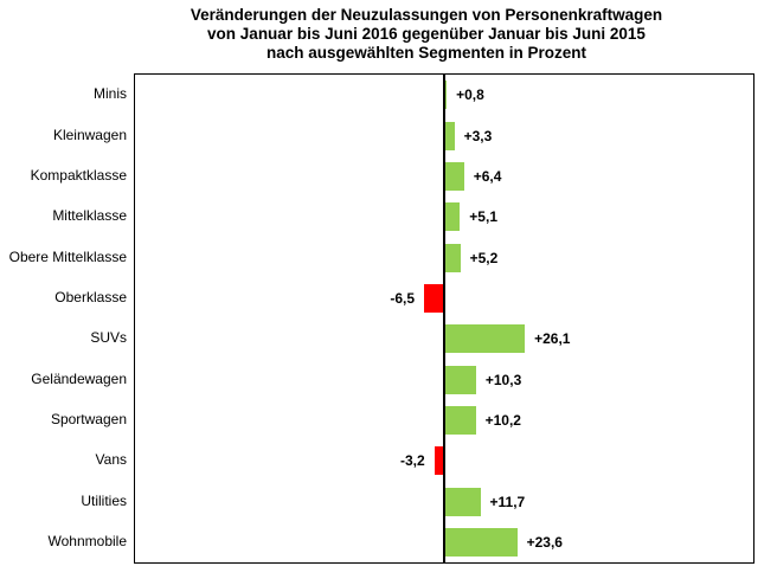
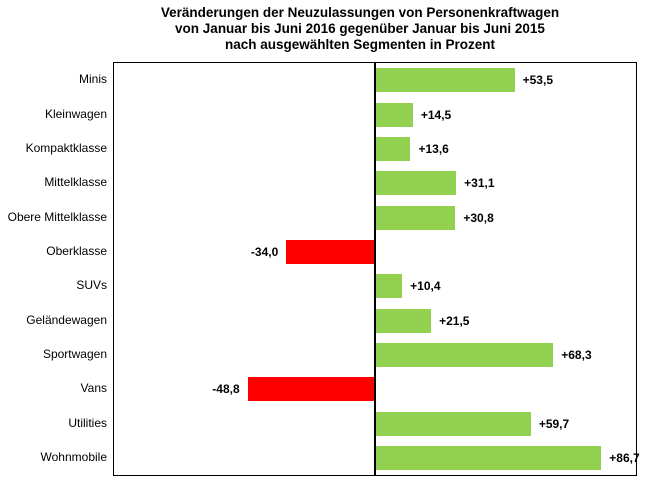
Minis: +0,8 -> +53,5
Kleinwagen: +3,3 -> +14,5
Kompaktklasse: +6,4 -> +13,6
Mittelklasse: +5,1 -> +31,1
Obere Mittelklasse: +5,2 -> +30,8
Oberklasse: -6,5 -> -34,0
SUVs: +26,1 -> +10,4
Geländewagen: +10,3 -> +21,5
Sportwagen: +10,2 -> +68,3
Vans: -3,2 -> -48,8
Utilities: +11,7 -> +59,7
Wohnmobile: +23,6 -> +86,7
